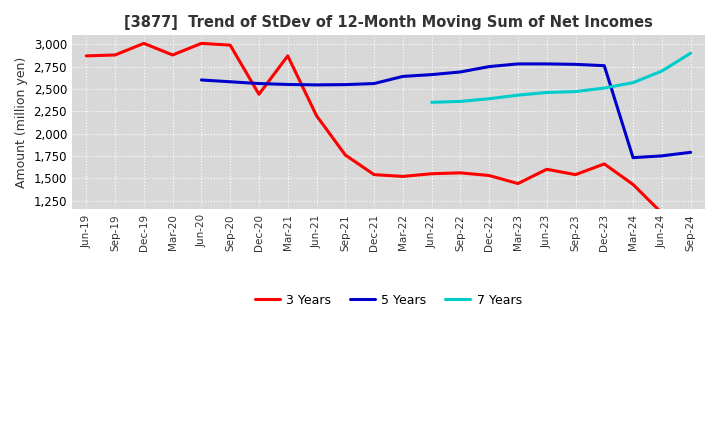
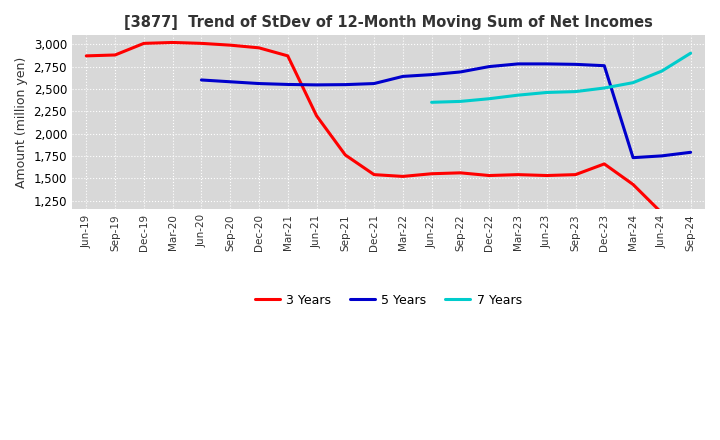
3 Years/Mar-20: 2,880 -> 3,020
3 Years/Dec-20: 2,440 -> 2,960
3 Years/Mar-23: 1,440 -> 1,540
3 Years/Jun-23: 1,600 -> 1,530
